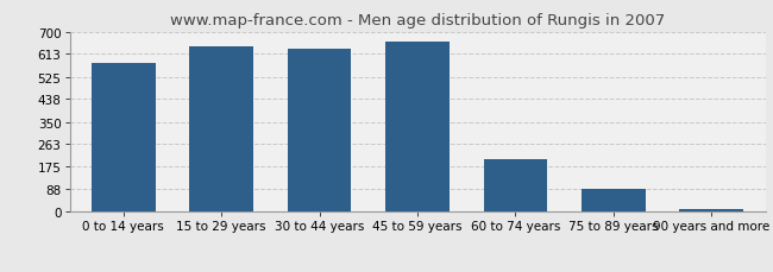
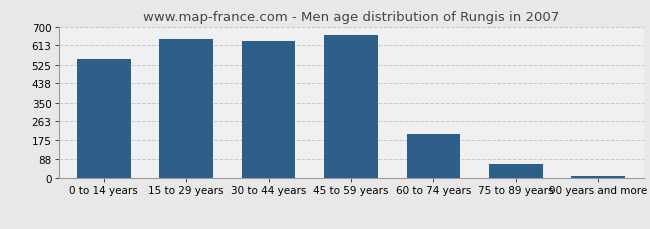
0 to 14 years: 580 -> 550
75 to 89 years: 90 -> 65
